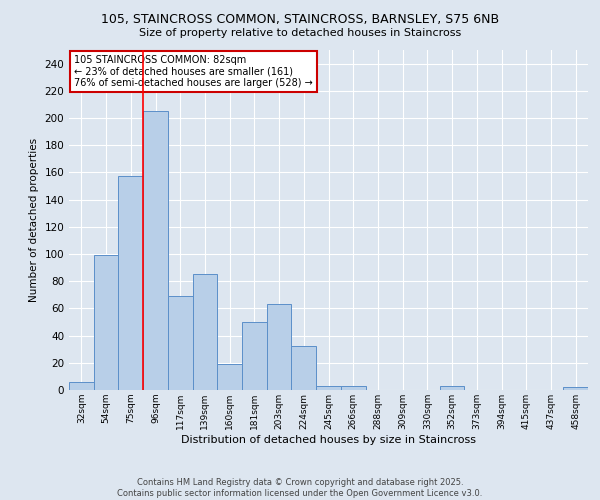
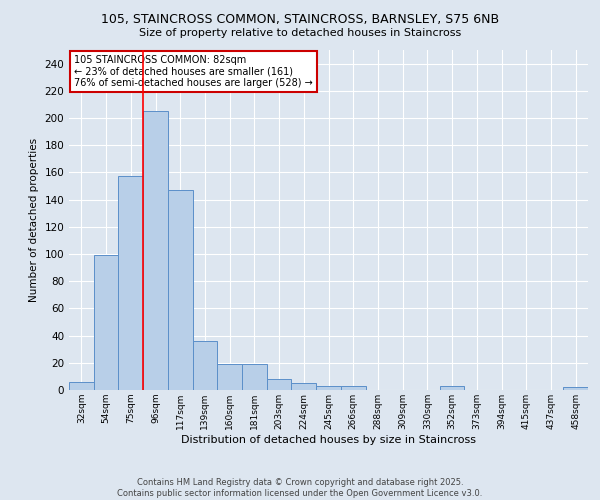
117sqm: 69 -> 147
139sqm: 85 -> 36
181sqm: 50 -> 19
203sqm: 63 -> 8
224sqm: 32 -> 5
